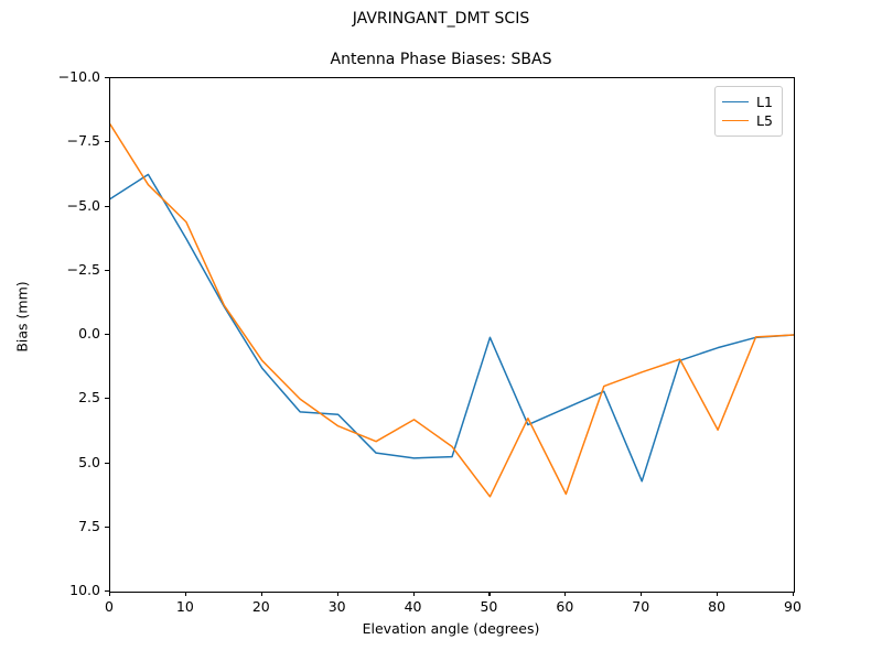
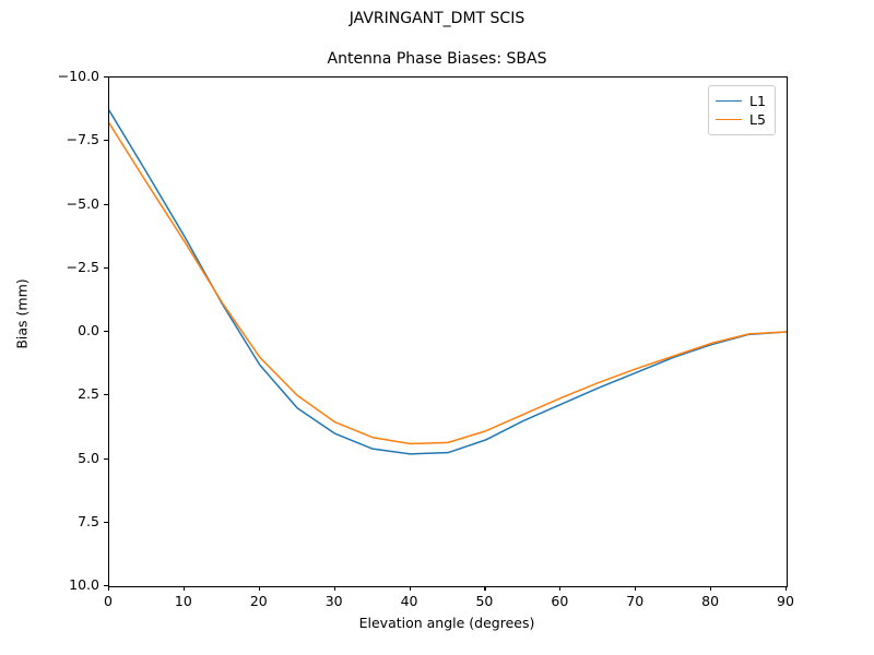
L1/0: 5.3 -> 8.7
L5/10: 4.4 -> 3.5
L1/30: -3.1 -> -4.0
L5/40: -3.3 -> -4.4
L1/50: -0.1 -> -4.2
L5/50: -6.3 -> -3.9
L5/60: -6.2 -> -2.6
L1/70: -5.7 -> -1.6
L5/80: -3.7 -> -0.5
